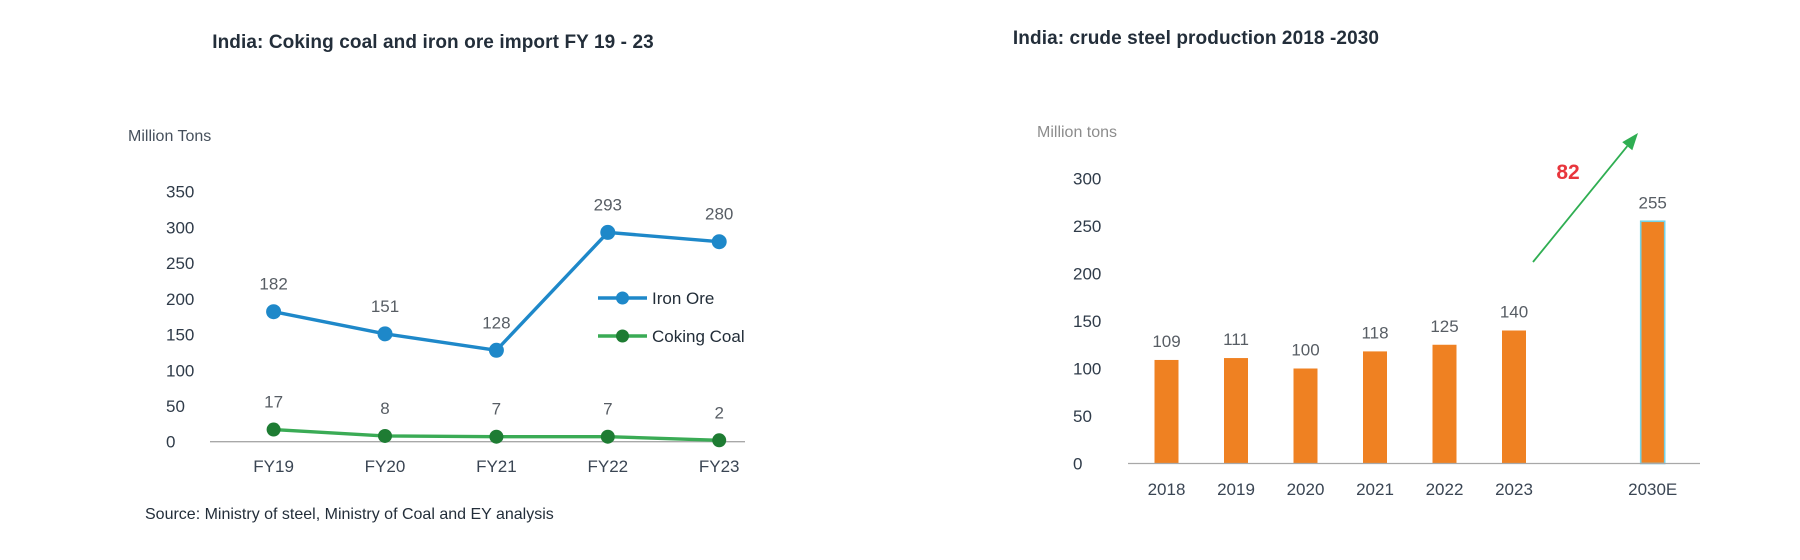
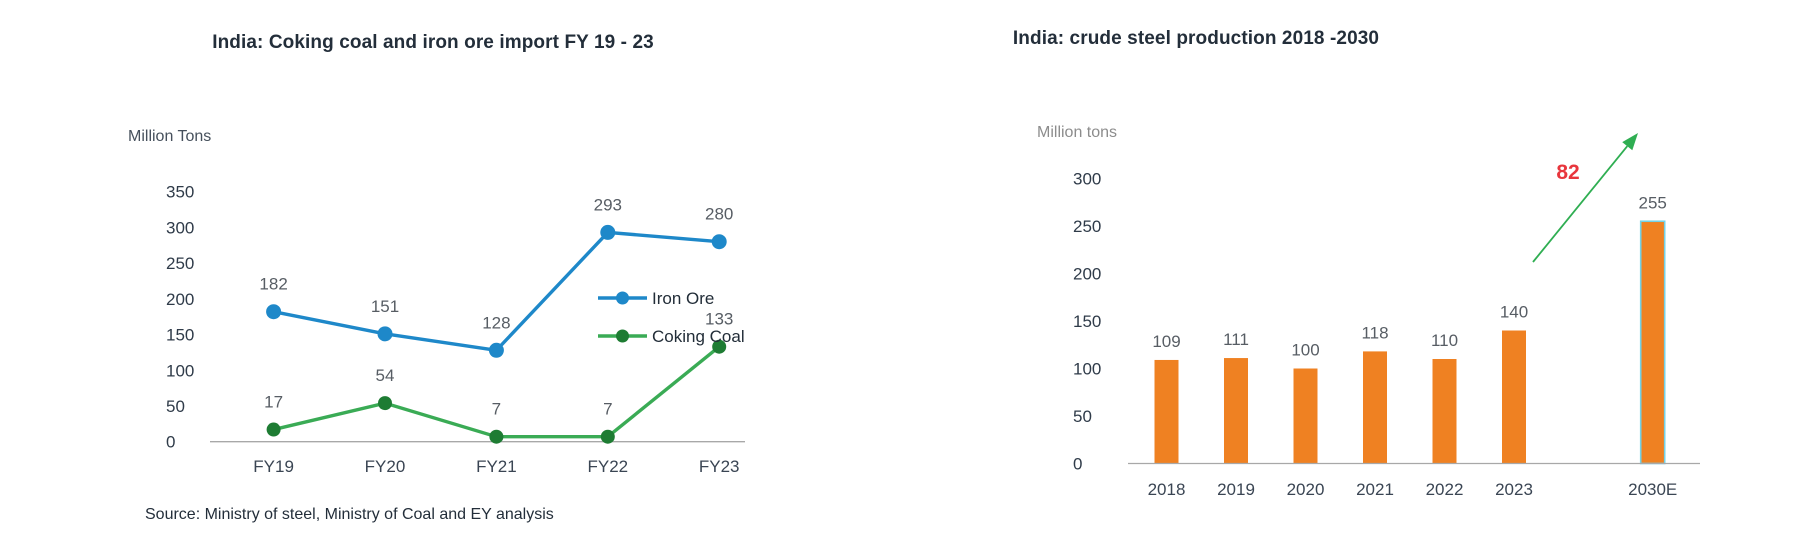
India: Coking coal and iron ore import FY 19 - 23/Coking Coal/FY20: 8 -> 54
India: Coking coal and iron ore import FY 19 - 23/Coking Coal/FY23: 2 -> 133
India: crude steel production 2018 -2030/2022: 125 -> 110
